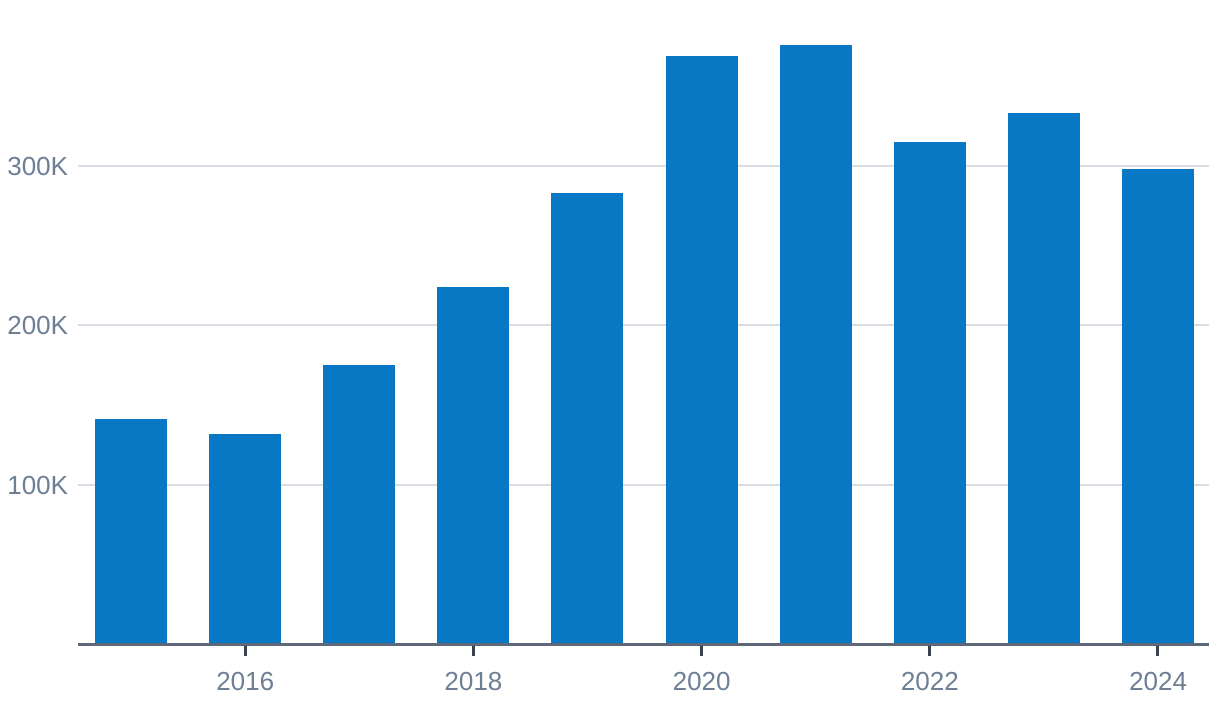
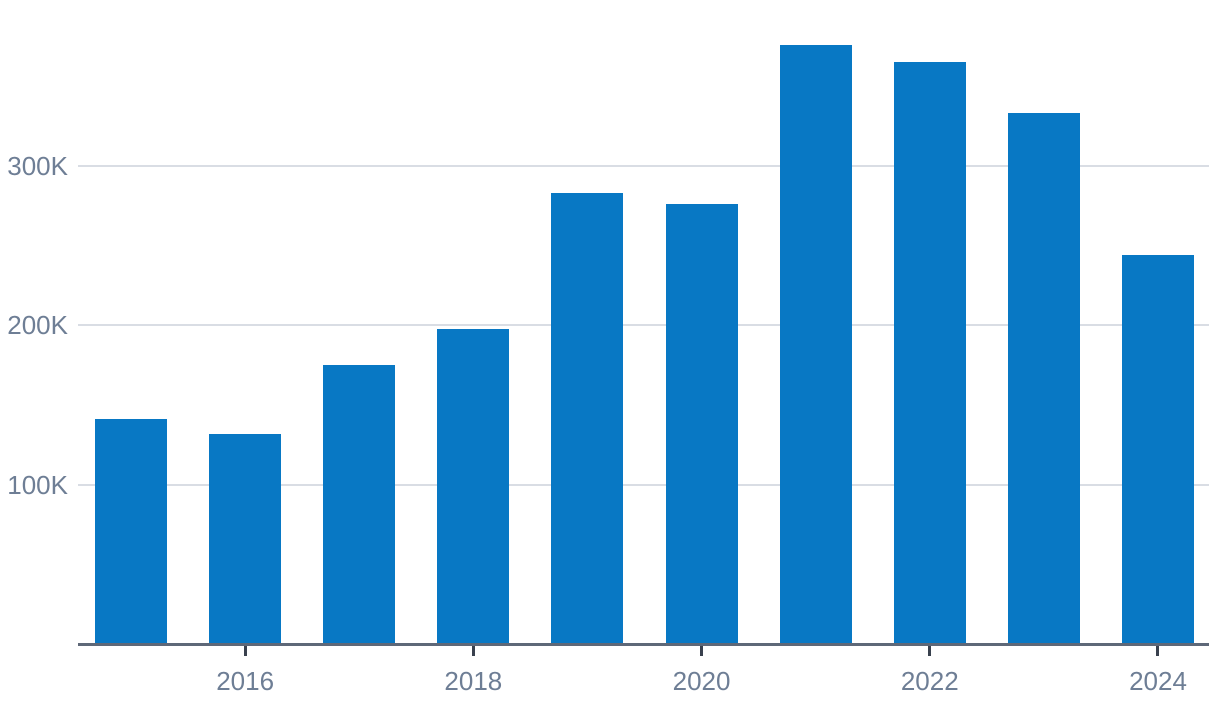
2018: 224K -> 198K
2020: 369K -> 276K
2022: 315K -> 365K
2024: 298K -> 244K
